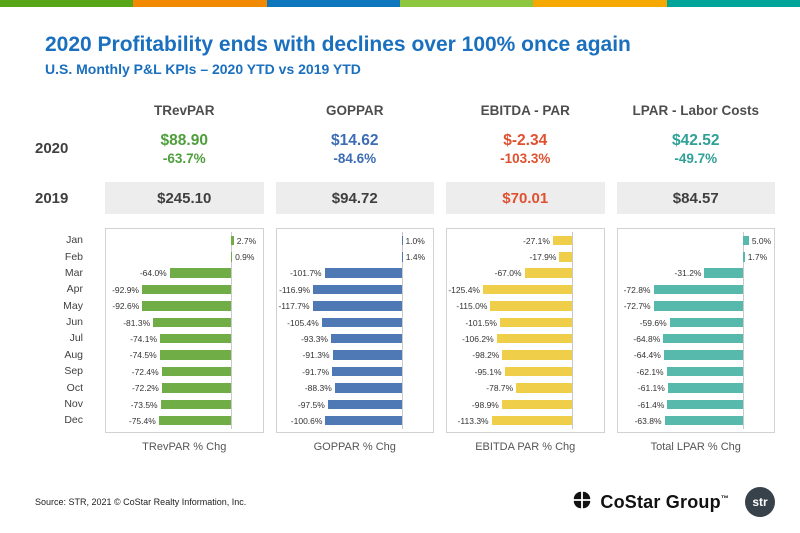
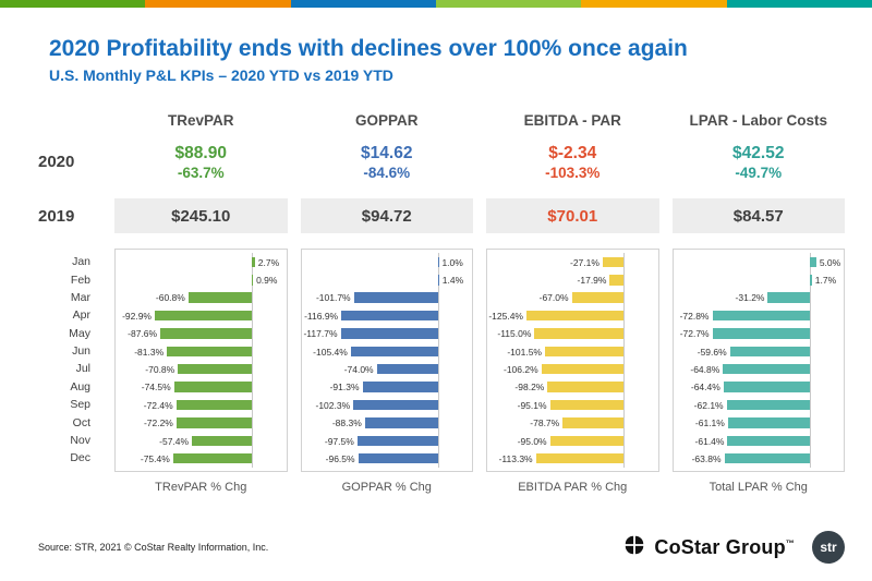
TRevPAR % Chg/Mar: -64.0% -> -60.8%
TRevPAR % Chg/May: -92.6% -> -87.6%
TRevPAR % Chg/Jul: -74.1% -> -70.8%
TRevPAR % Chg/Nov: -73.5% -> -57.4%
GOPPAR % Chg/Jul: -93.3% -> -74.0%
GOPPAR % Chg/Sep: -91.7% -> -102.3%
GOPPAR % Chg/Dec: -100.6% -> -96.5%
EBITDA PAR % Chg/Nov: -98.9% -> -95.0%
